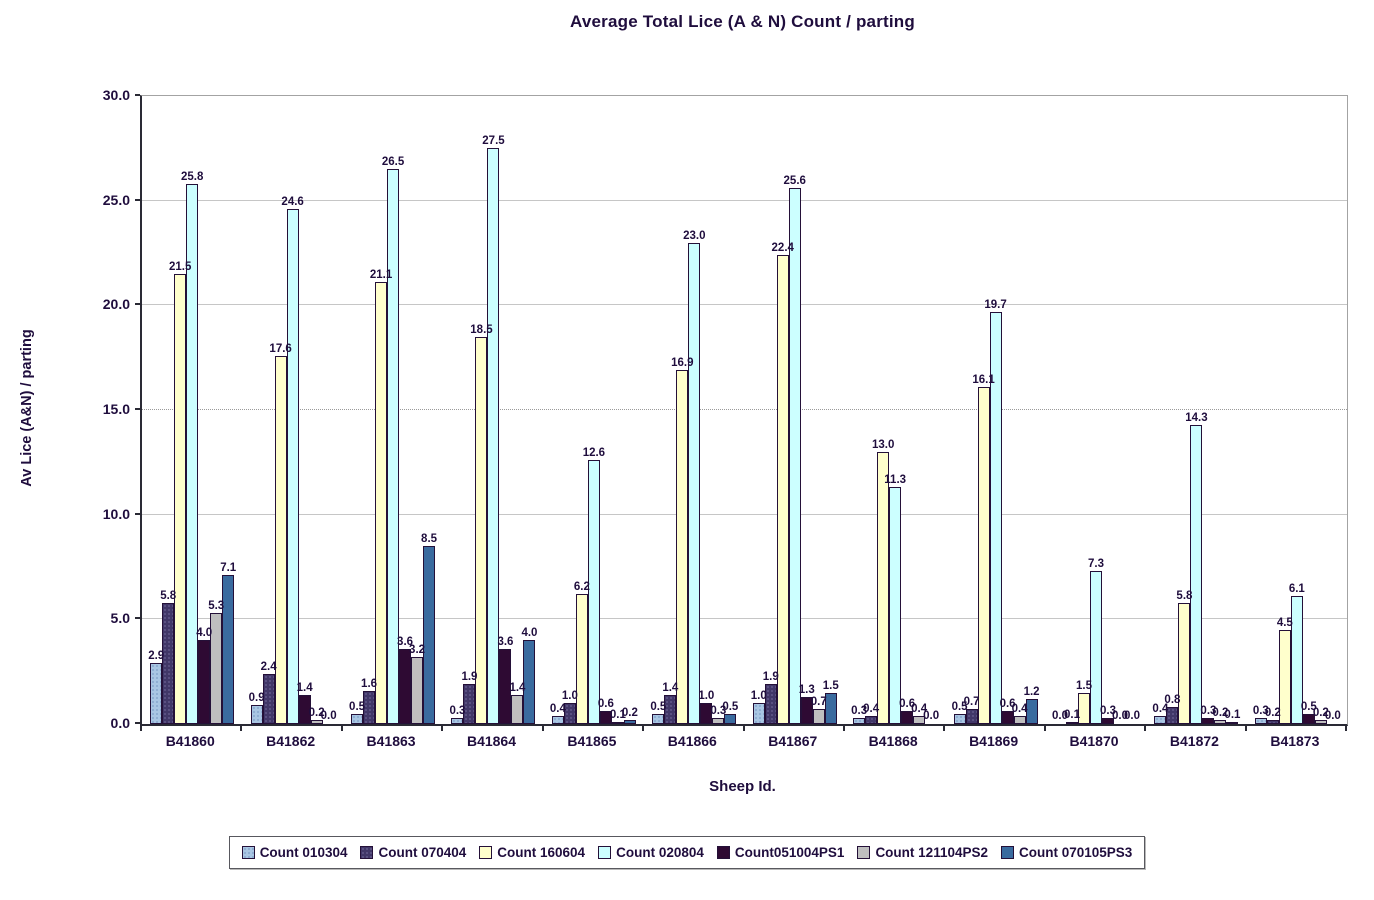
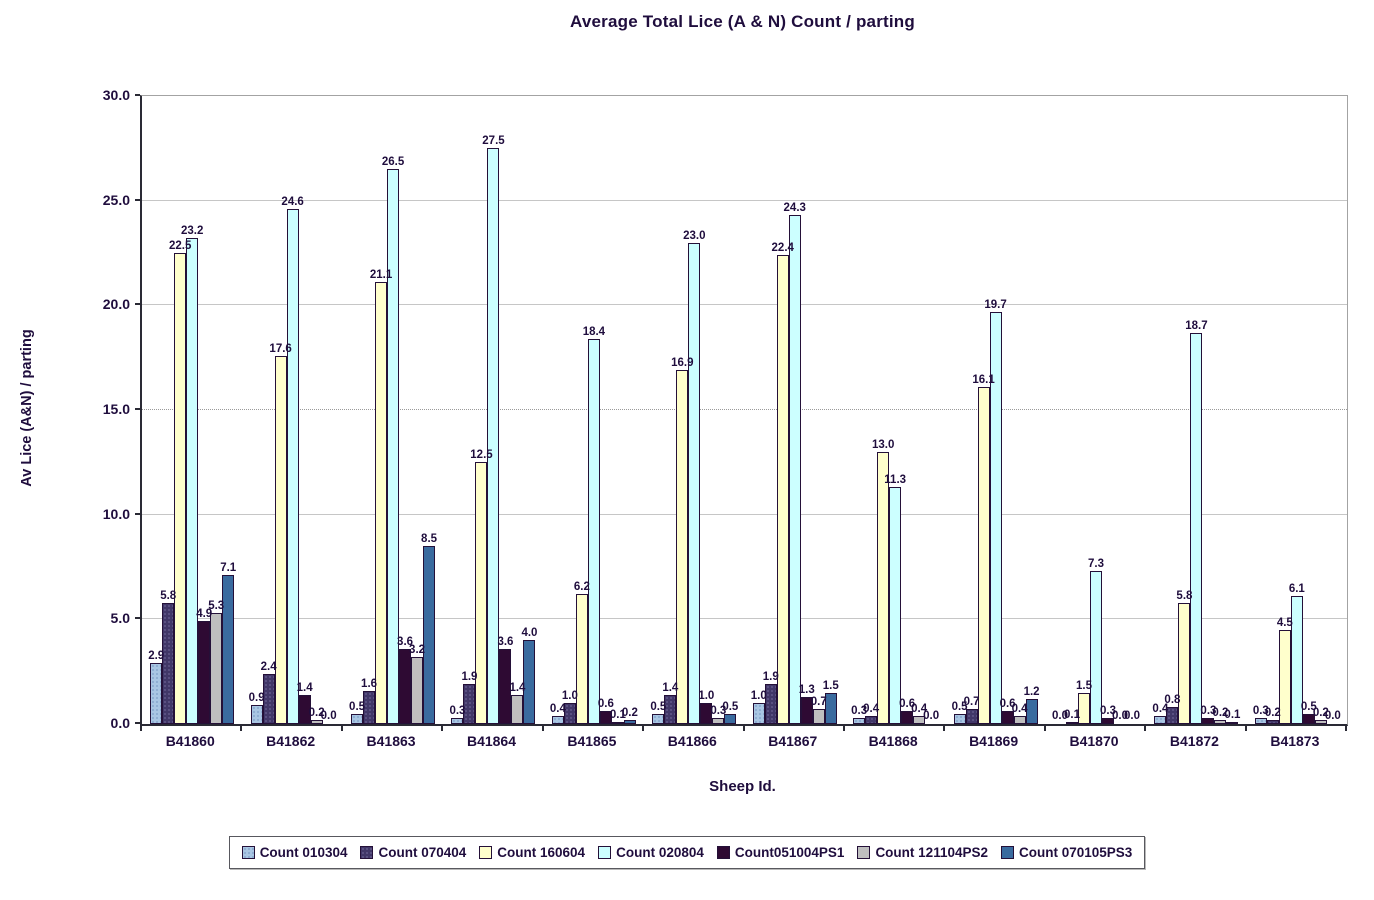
Count 160604/B41860: 21.5 -> 22.5
Count 020804/B41860: 25.8 -> 23.2
Count051004PS1/B41860: 4.0 -> 4.9
Count 160604/B41864: 18.5 -> 12.5
Count 020804/B41865: 12.6 -> 18.4
Count 020804/B41867: 25.6 -> 24.3
Count 020804/B41872: 14.3 -> 18.7
